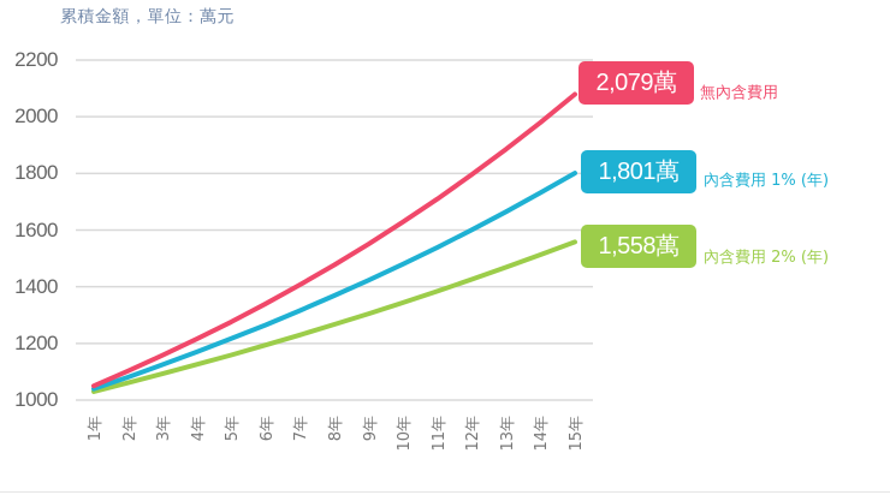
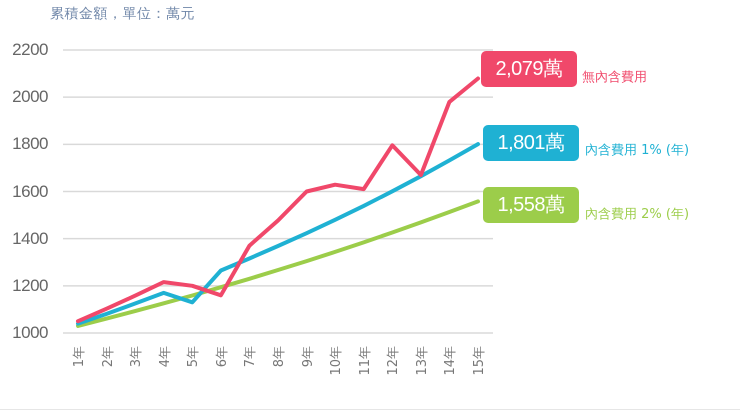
無內含費用/5年: 1280 -> 1200
內含費用 1% (年)/5年: 1220 -> 1130
無內含費用/6年: 1340 -> 1160
無內含費用/7年: 1410 -> 1370
無內含費用/9年: 1550 -> 1600
無內含費用/11年: 1710 -> 1610
無內含費用/13年: 1890 -> 1670
